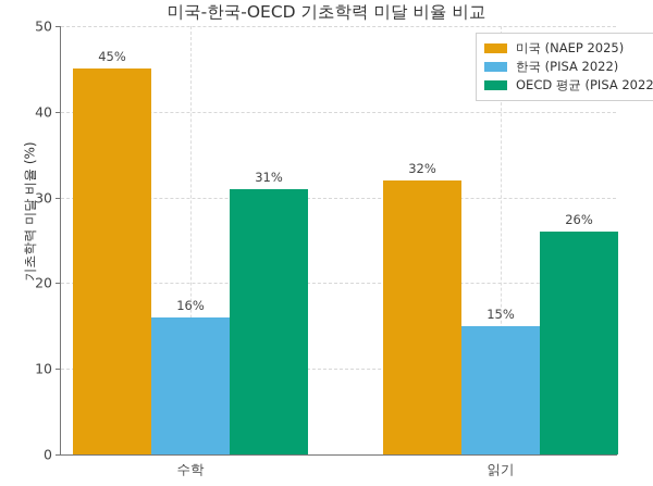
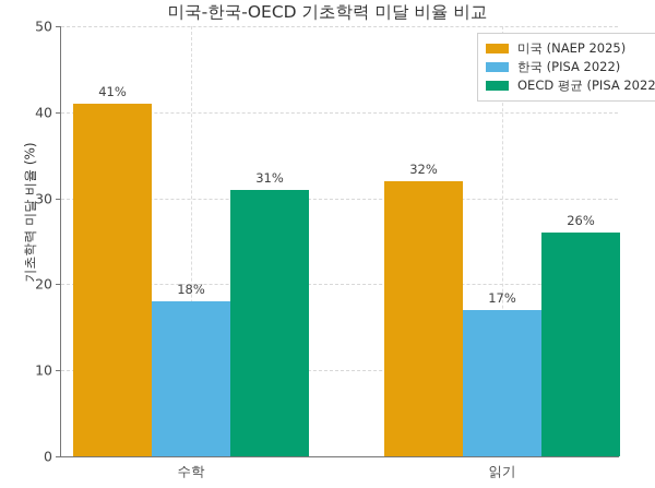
미국 (NAEP 2025)/수학: 45% -> 41%
한국 (PISA 2022)/수학: 16% -> 18%
한국 (PISA 2022)/읽기: 15% -> 17%
